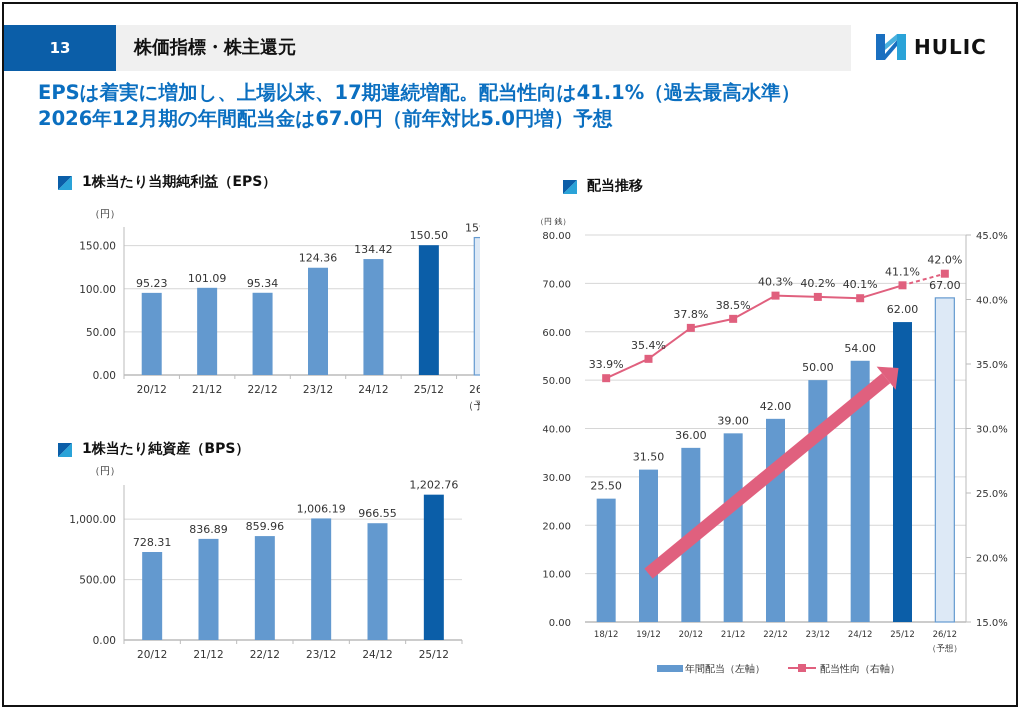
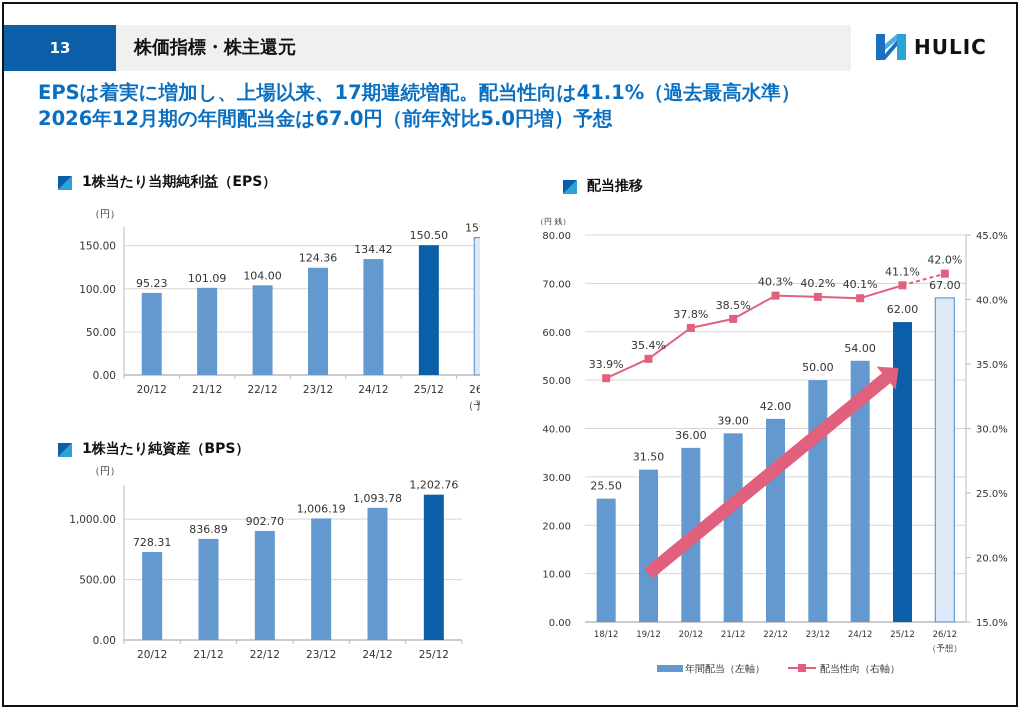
1株当たり当期純利益（EPS）/22/12: 95.34 -> 104.00
1株当たり純資産（BPS）/22/12: 859.96 -> 902.70
1株当たり純資産（BPS）/24/12: 966.55 -> 1,093.78
